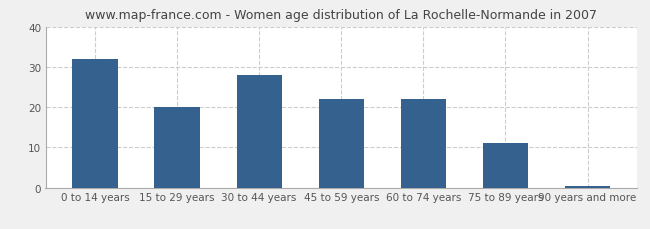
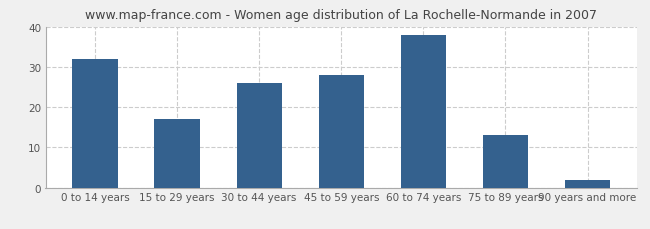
15 to 29 years: 20.0 -> 17.0
30 to 44 years: 28.0 -> 26.0
45 to 59 years: 22.0 -> 28.0
60 to 74 years: 22.0 -> 38.0
75 to 89 years: 11.0 -> 13.0
90 years and more: 0.4 -> 2.0
